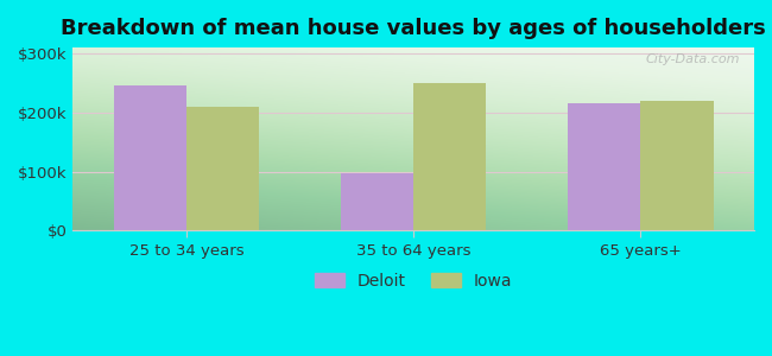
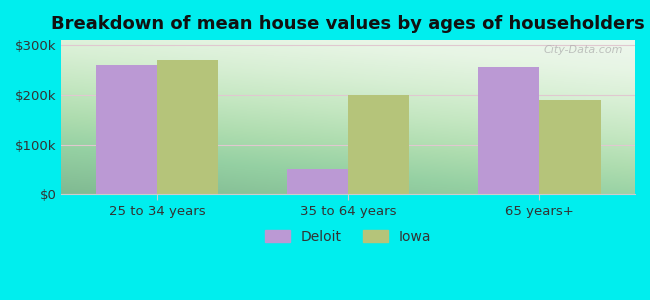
Deloit/25 to 34 years: $245k -> $260k
Iowa/25 to 34 years: $210k -> $270k
Deloit/35 to 64 years: $97k -> $50k
Iowa/35 to 64 years: $250k -> $200k
Deloit/65 years+: $215k -> $255k
Iowa/65 years+: $220k -> $190k
